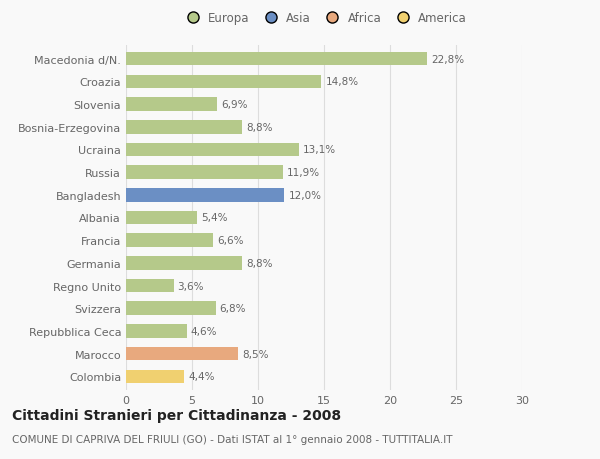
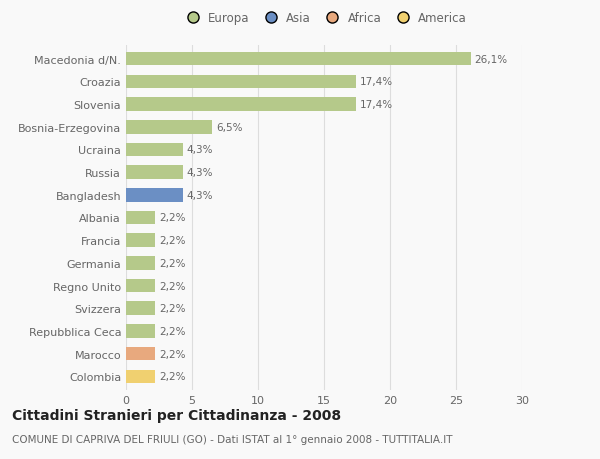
Macedonia d/N.: 22,8% -> 26,1%
Croazia: 14,8% -> 17,4%
Slovenia: 6,9% -> 17,4%
Bosnia-Erzegovina: 8,8% -> 6,5%
Ucraina: 13,1% -> 4,3%
Russia: 11,9% -> 4,3%
Bangladesh: 12,0% -> 4,3%
Albania: 5,4% -> 2,2%
Francia: 6,6% -> 2,2%
Germania: 8,8% -> 2,2%
Regno Unito: 3,6% -> 2,2%
Svizzera: 6,8% -> 2,2%
Repubblica Ceca: 4,6% -> 2,2%
Marocco: 8,5% -> 2,2%
Colombia: 4,4% -> 2,2%
